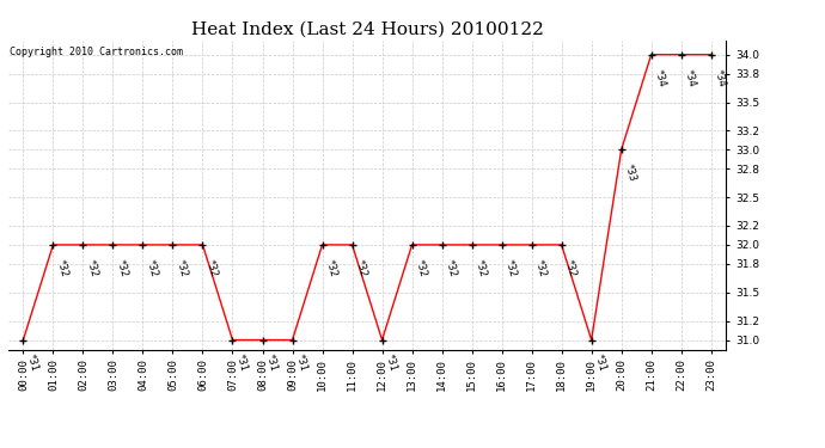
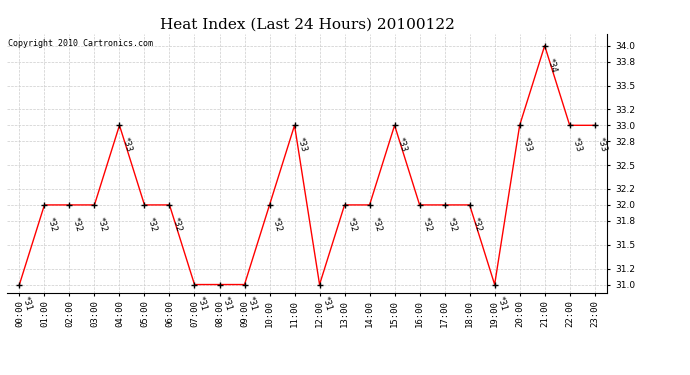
04:00: *32 -> *33
11:00: *32 -> *33
15:00: *32 -> *33
22:00: *34 -> *33
23:00: *34 -> *33
